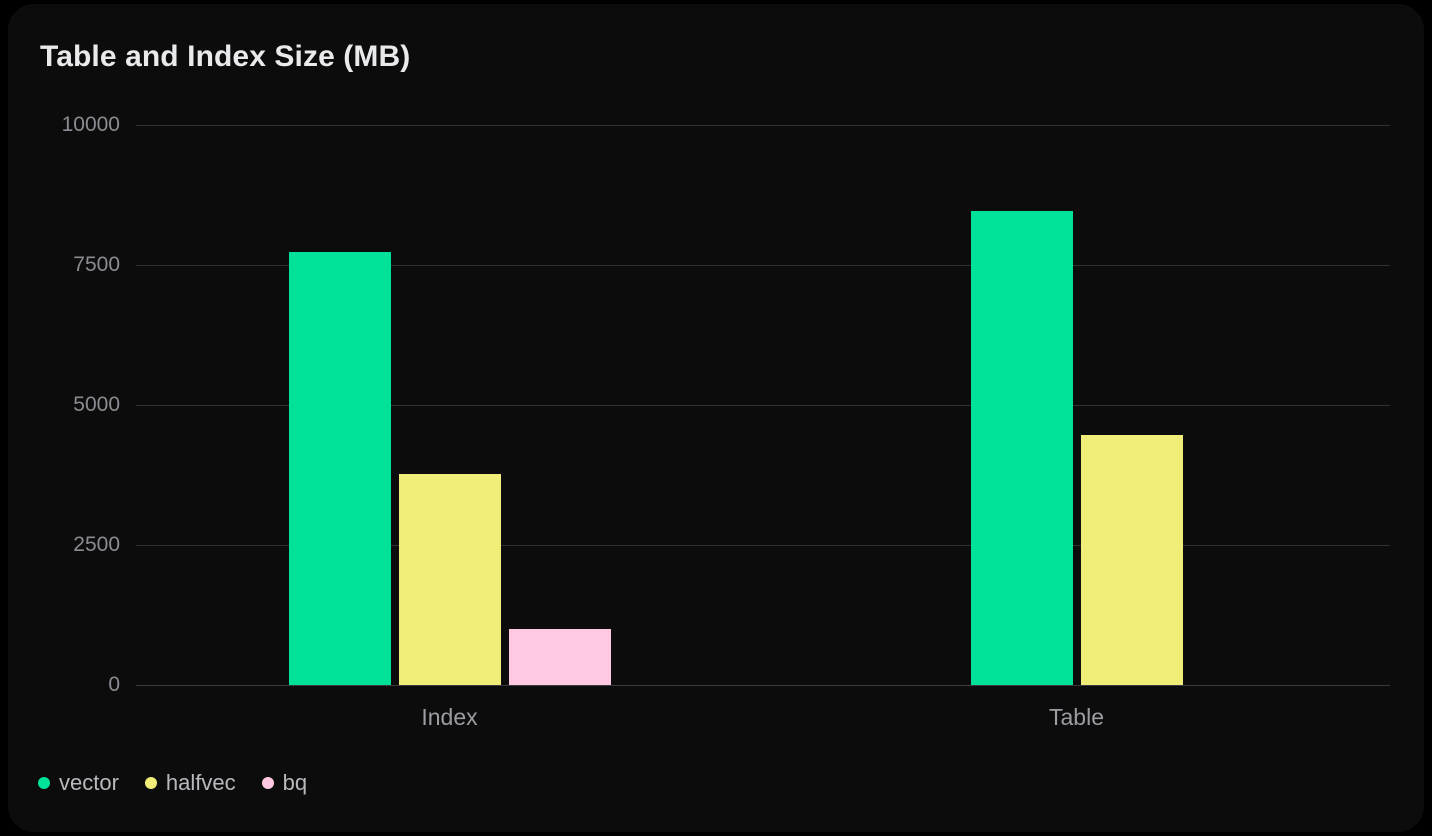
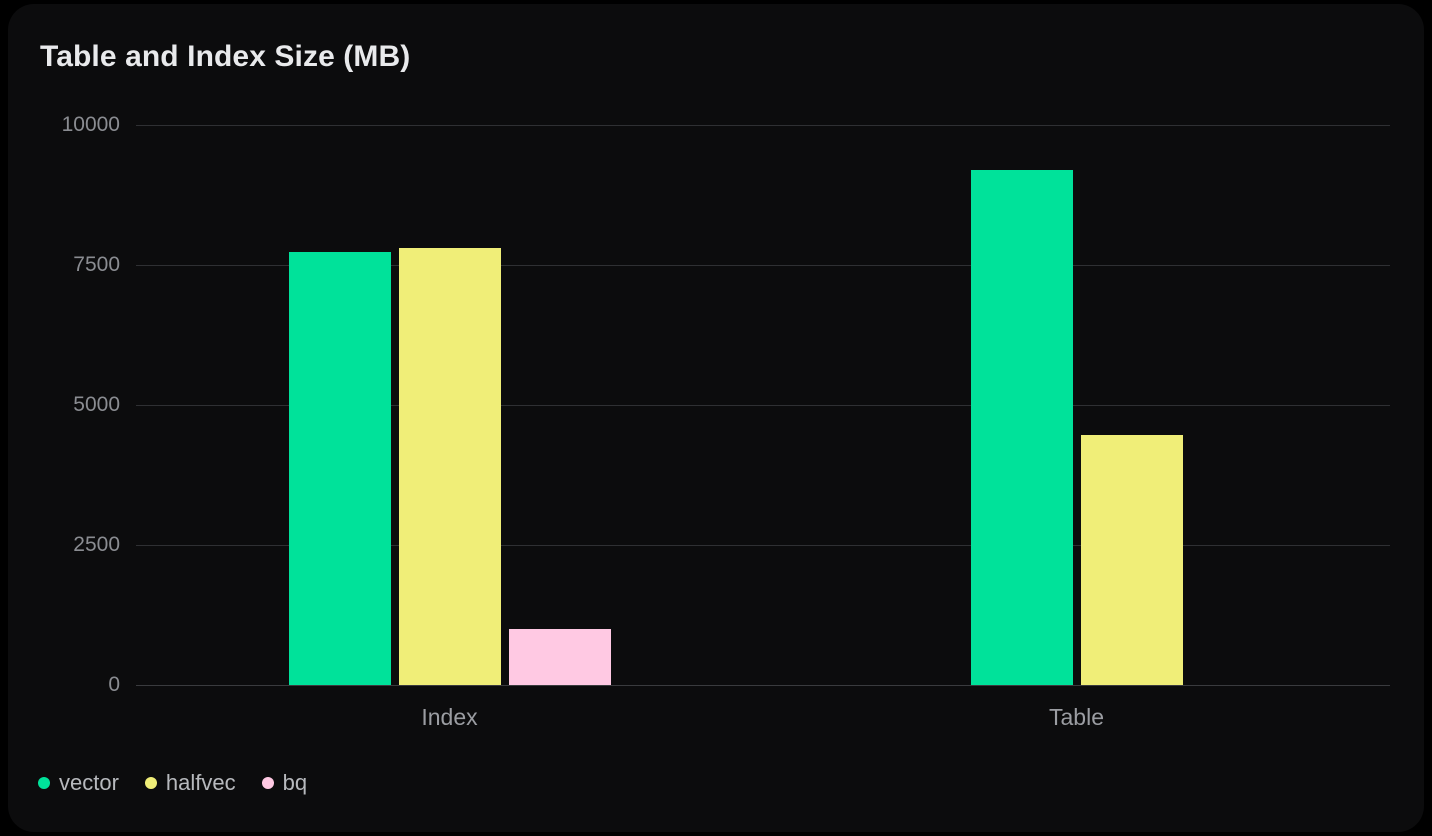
halfvec/Index: 3800 -> 7800
vector/Table: 8500 -> 9200
